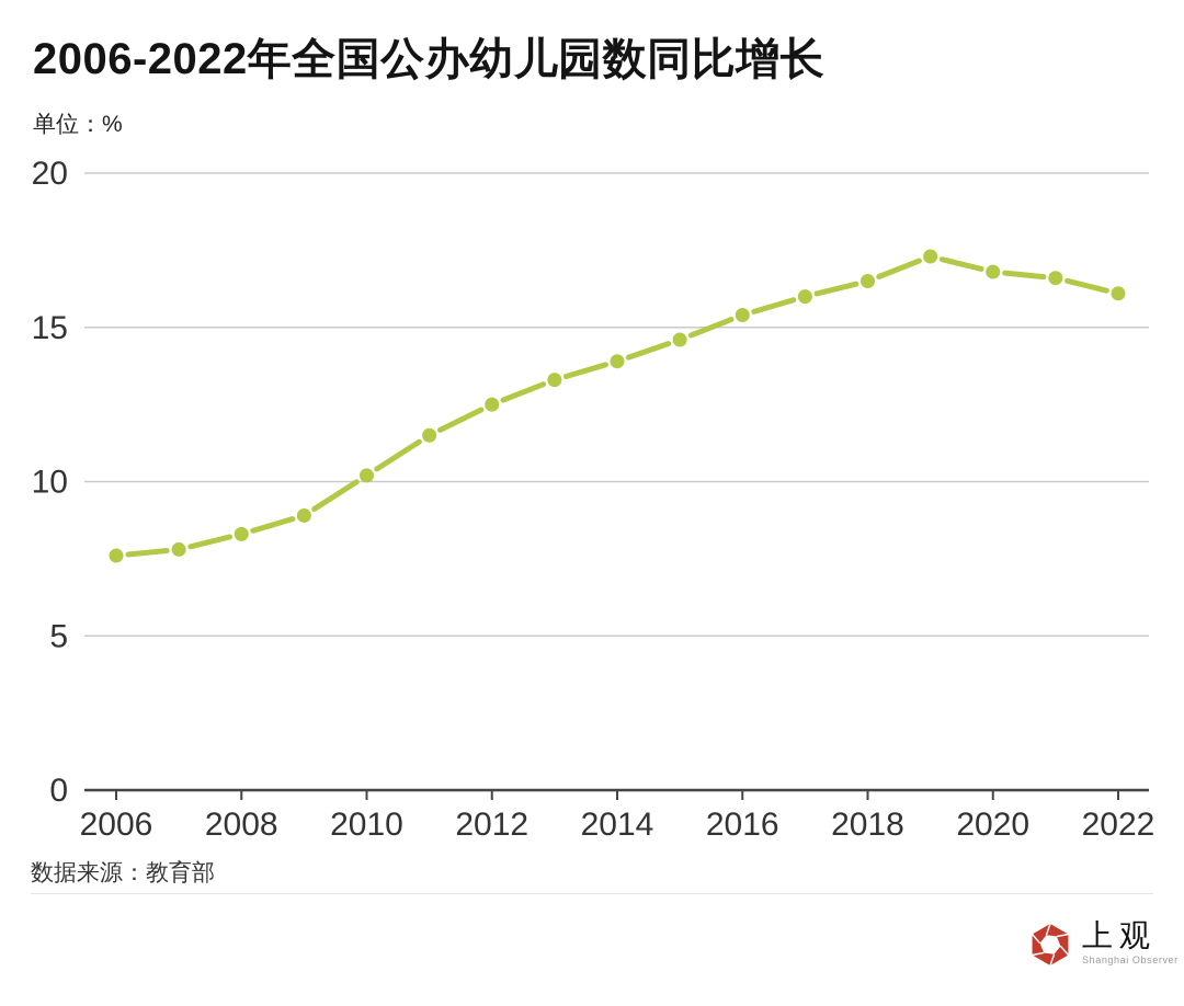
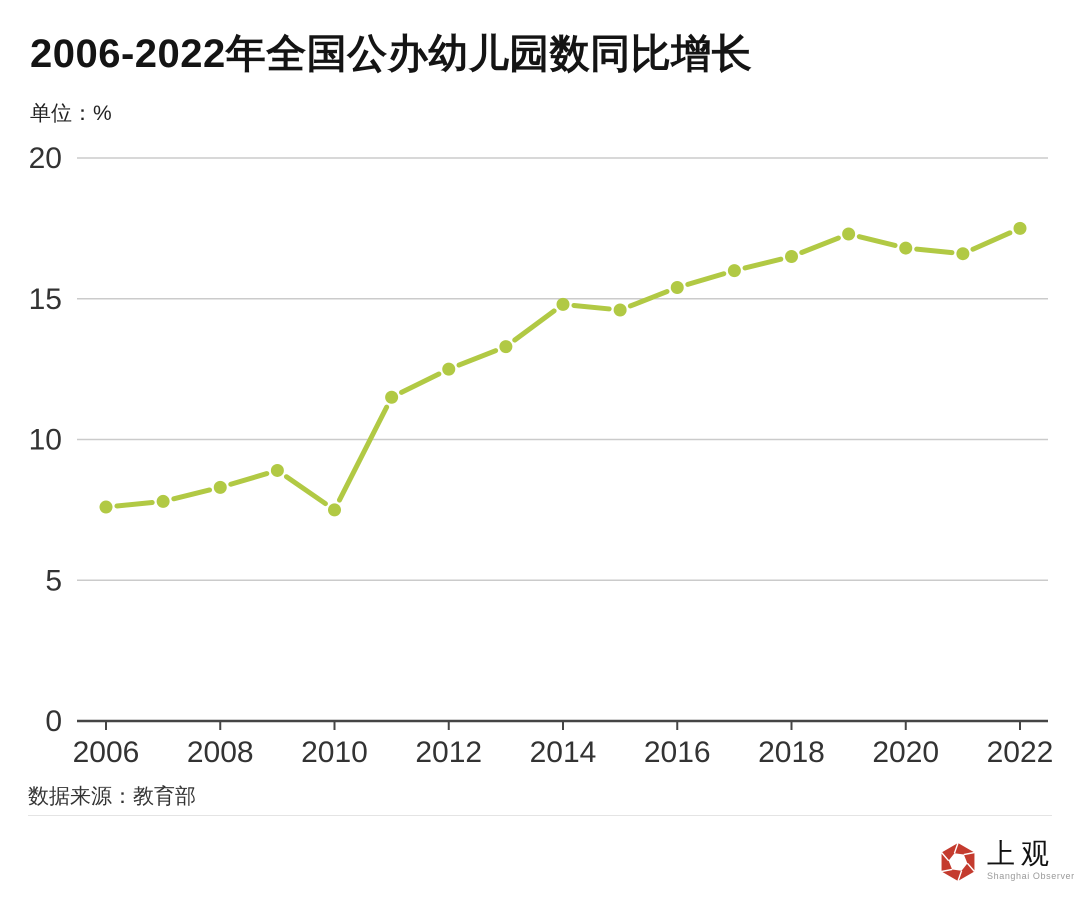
2010: 10.2 -> 7.5
2014: 13.9 -> 14.8
2022: 16.1 -> 17.5
